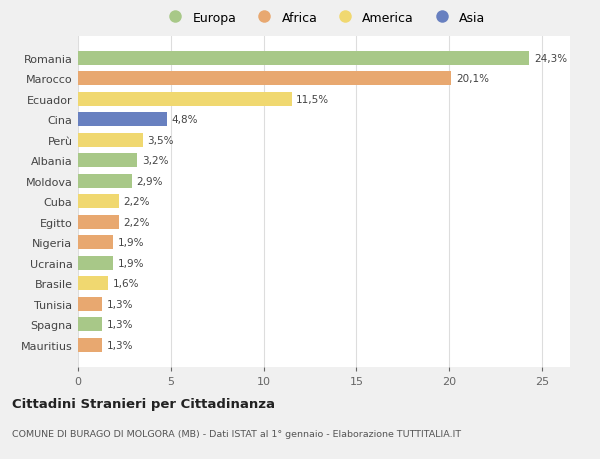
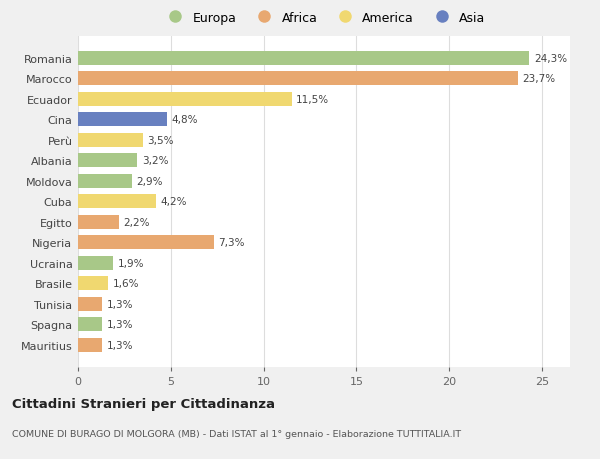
Marocco: 20,1% -> 23,7%
Cuba: 2,2% -> 4,2%
Nigeria: 1,9% -> 7,3%
